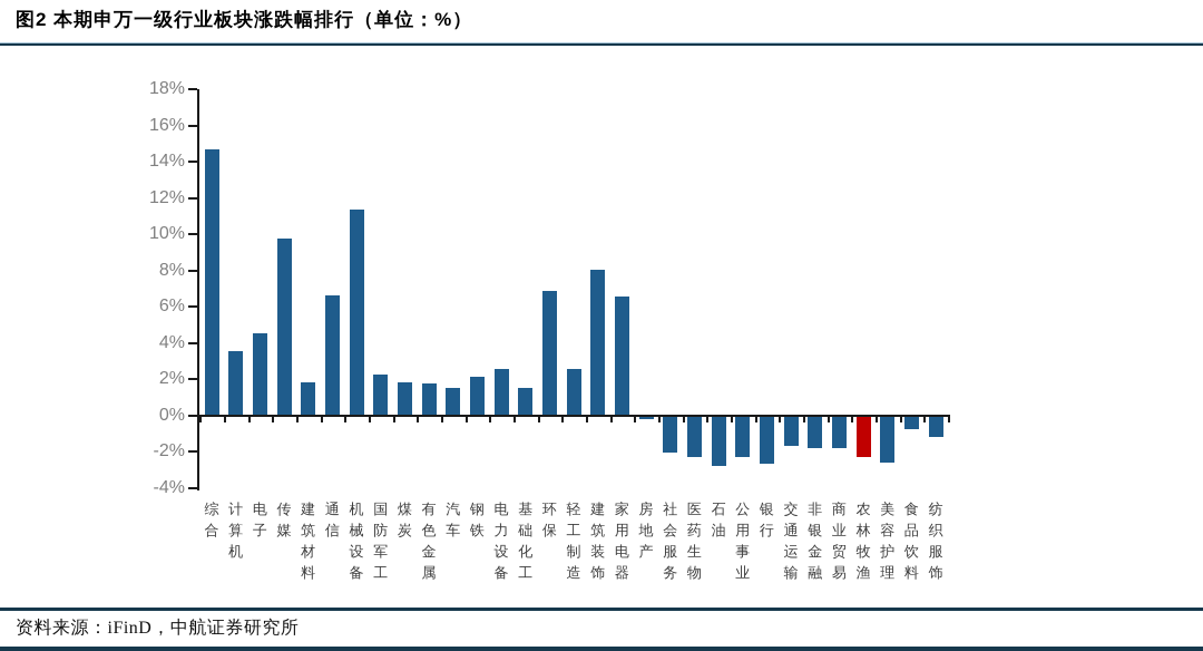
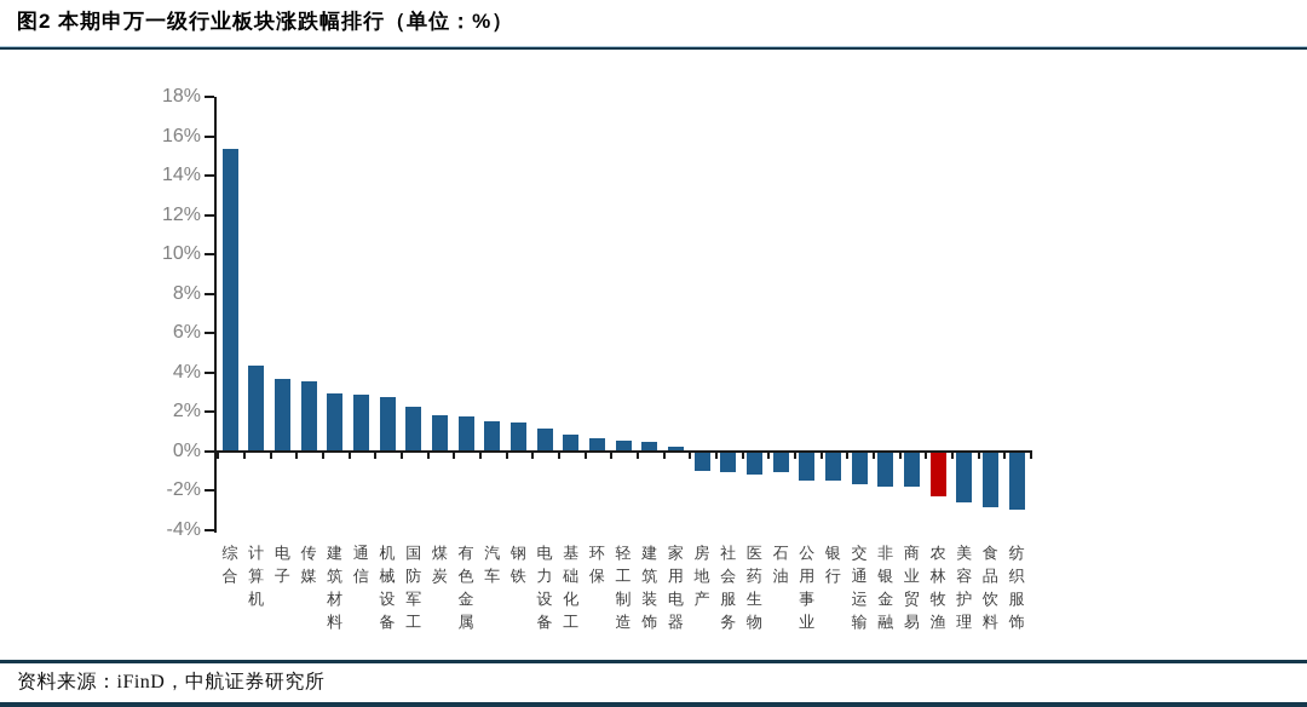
综合: 14.6% -> 15.3%
计算机: 3.5% -> 4.3%
电子: 4.5% -> 3.6%
传媒: 9.7% -> 3.5%
建筑材料: 1.8% -> 2.9%
通信: 6.6% -> 2.8%
机械设备: 11.3% -> 2.7%
钢铁: 2.1% -> 1.4%
电力设备: 2.5% -> 1.1%
基础化工: 1.5% -> 0.8%
环保: 6.8% -> 0.6%
轻工制造: 2.5% -> 0.5%
建筑装饰: 8.0% -> 0.4%
家用电器: 6.5% -> 0.2%
房地产: -0.1% -> -0.9%
社会服务: -2.0% -> -1.0%
医药生物: -2.2% -> -1.1%
石油: -2.7% -> -1.0%
公用事业: -2.2% -> -1.4%
银行: -2.6% -> -1.4%
食品饮料: -0.7% -> -2.8%
纺织服饰: -1.1% -> -2.9%
